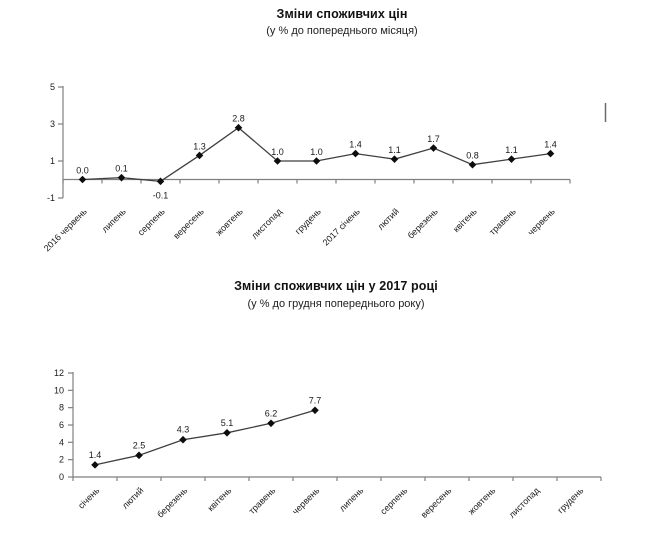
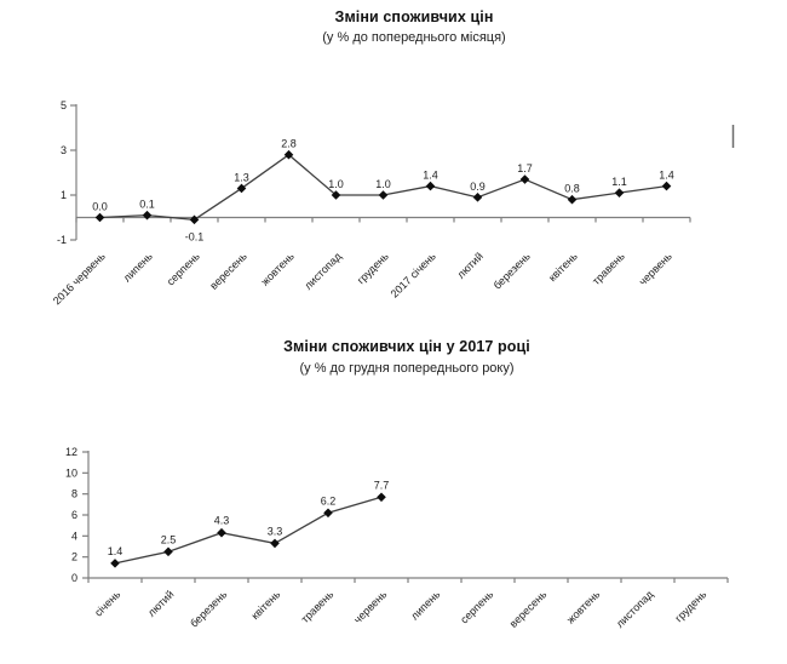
Зміни споживчих цін/лютий: 1.1 -> 0.9
Зміни споживчих цін у 2017 році/квітень: 5.1 -> 3.3
